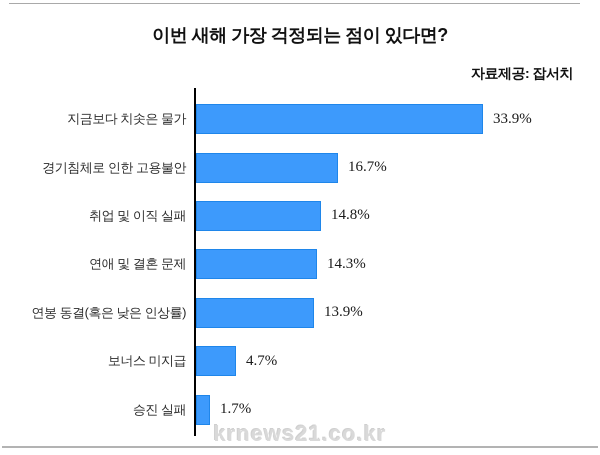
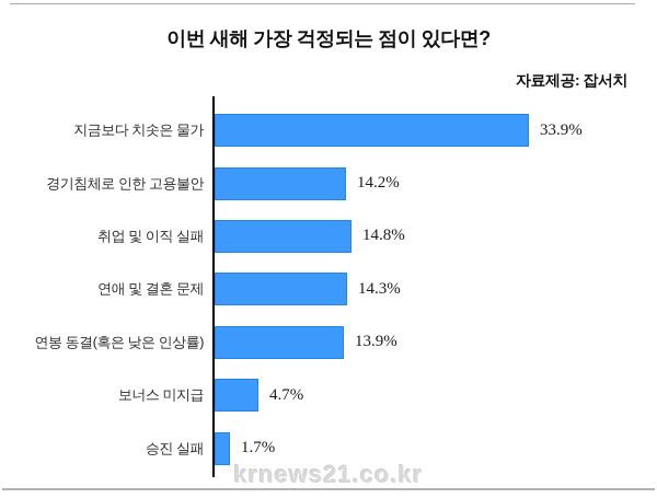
경기침체로 인한 고용불안: 16.7% -> 14.2%
